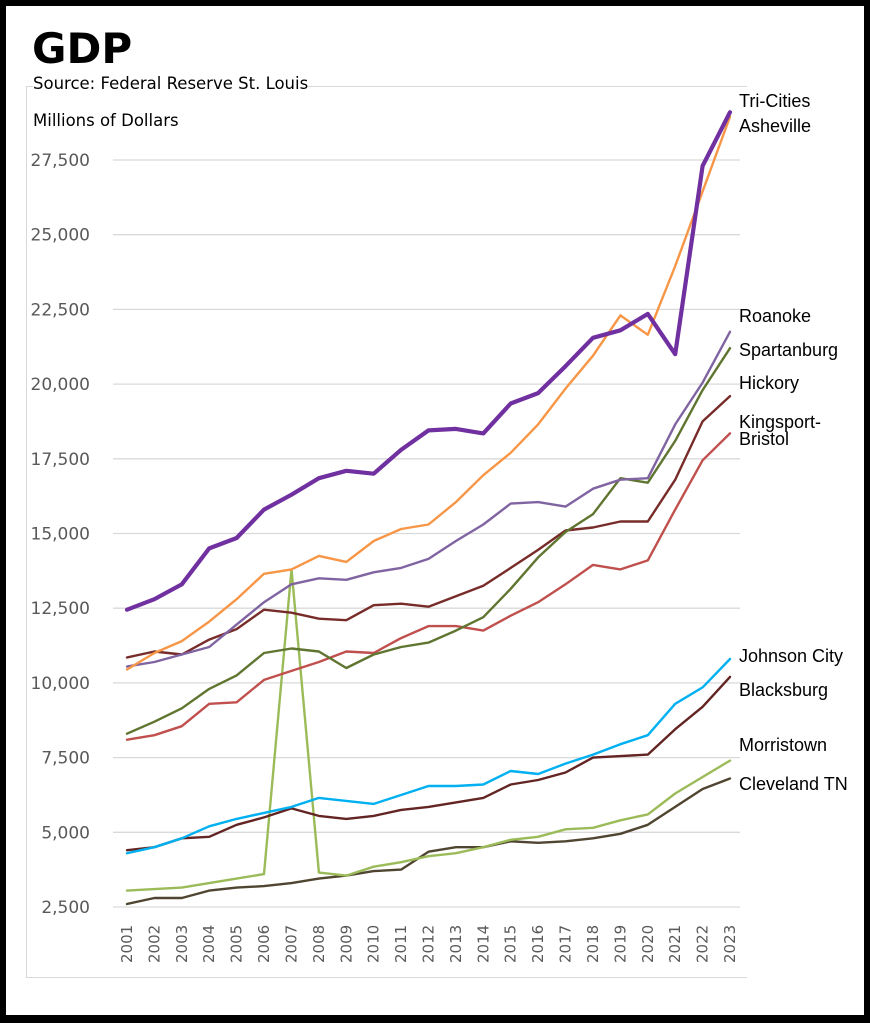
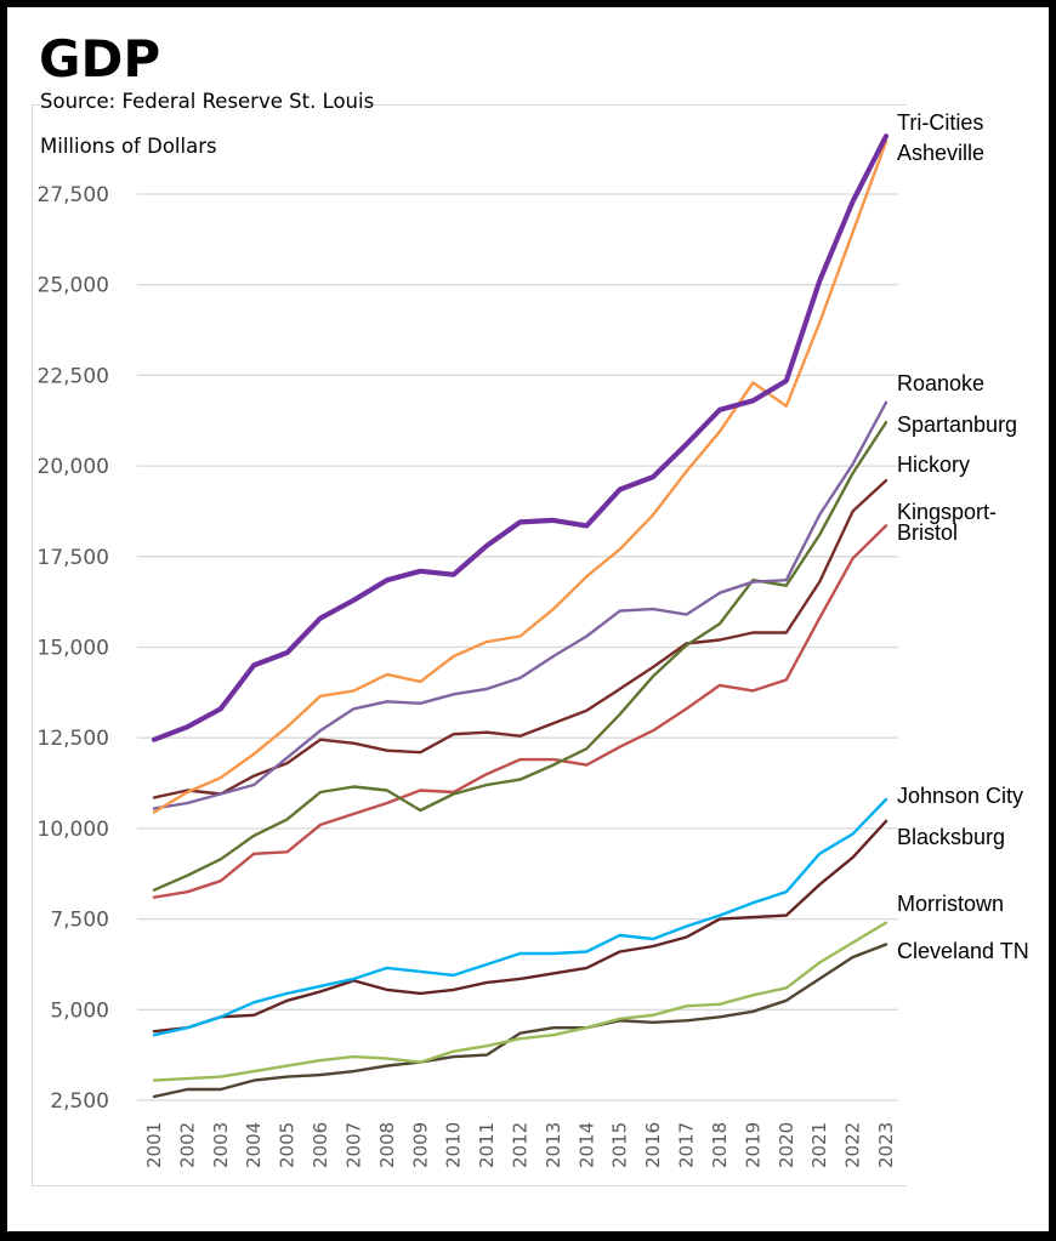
Morristown/2007: 13800 -> 3700
Tri-Cities/2021: 21000 -> 25100
